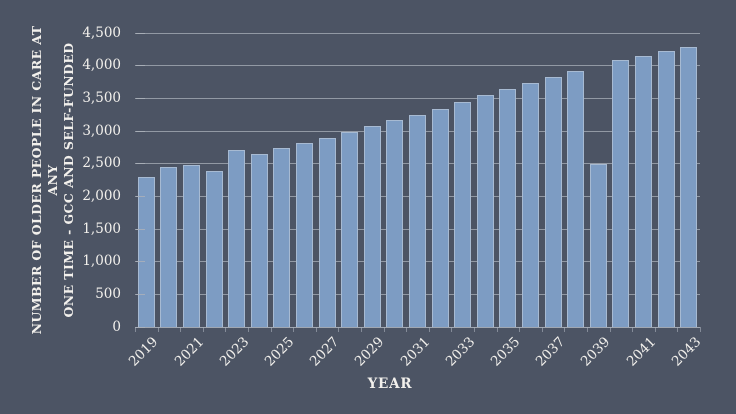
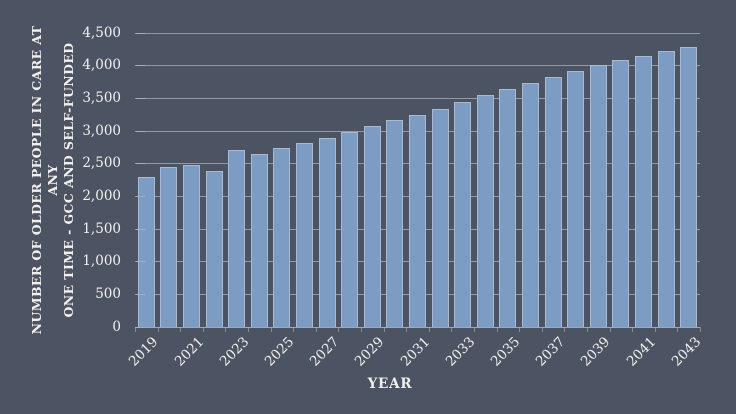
2039: 2500 -> 4000
